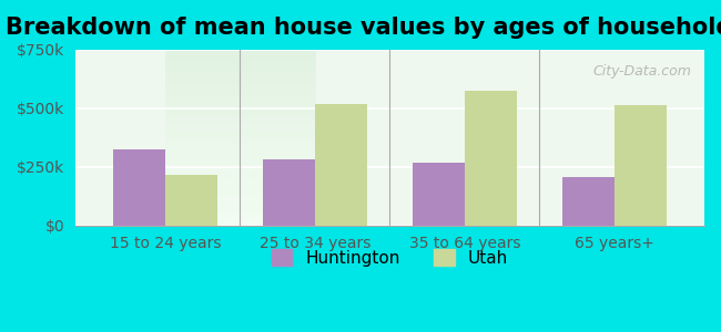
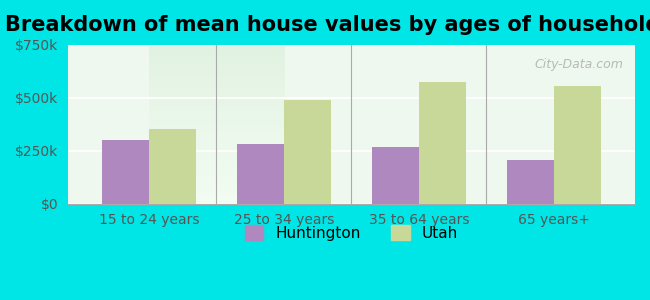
Huntington/15 to 24 years: $325k -> $300k
Utah/15 to 24 years: $215k -> $355k
Utah/25 to 34 years: $520k -> $490k
Utah/65 years+: $515k -> $555k
